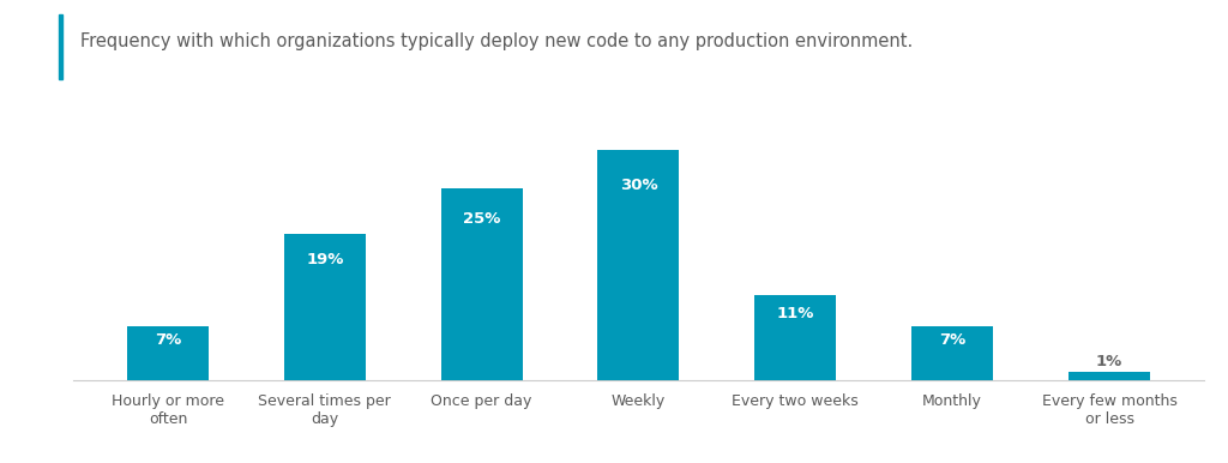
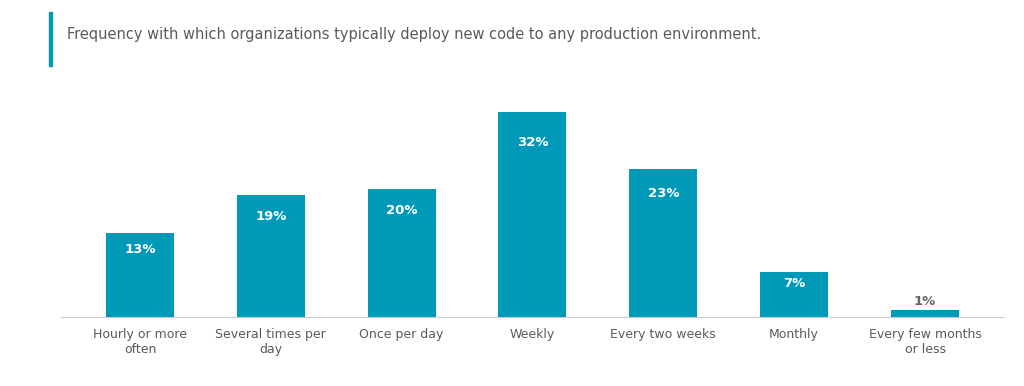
Hourly or more often: 7% -> 13%
Once per day: 25% -> 20%
Weekly: 30% -> 32%
Every two weeks: 11% -> 23%
